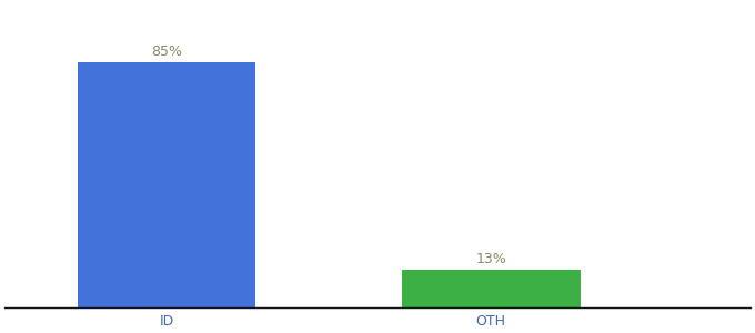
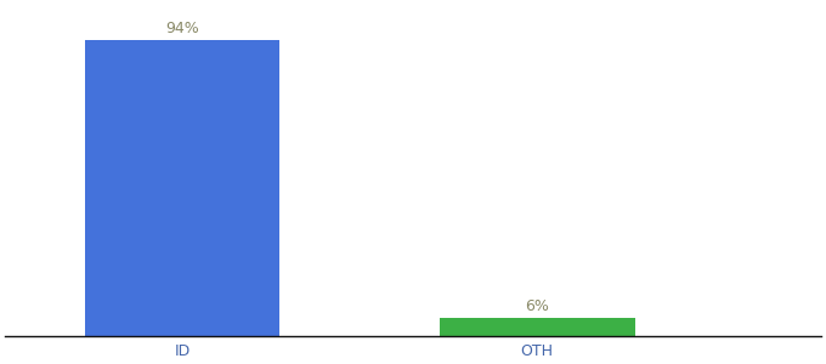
ID: 85% -> 94%
OTH: 13% -> 6%
